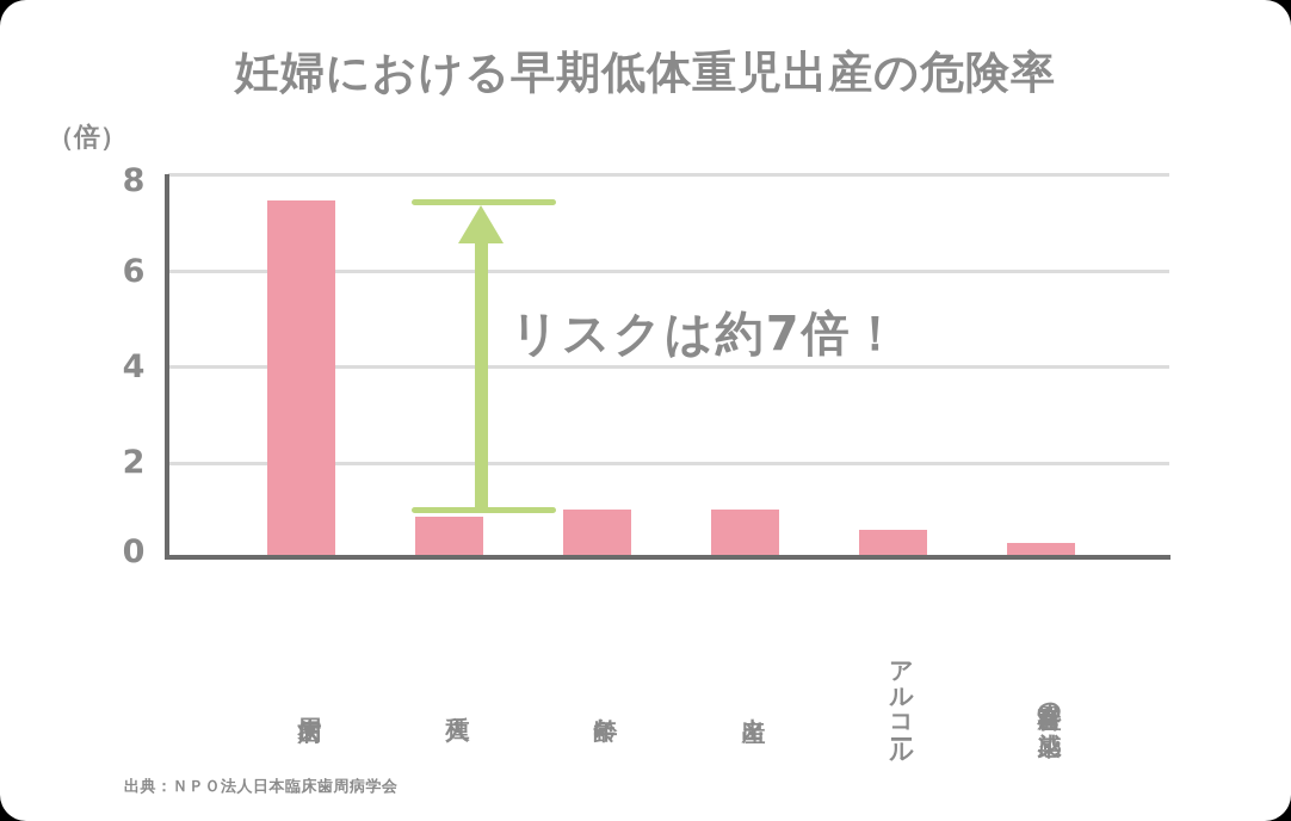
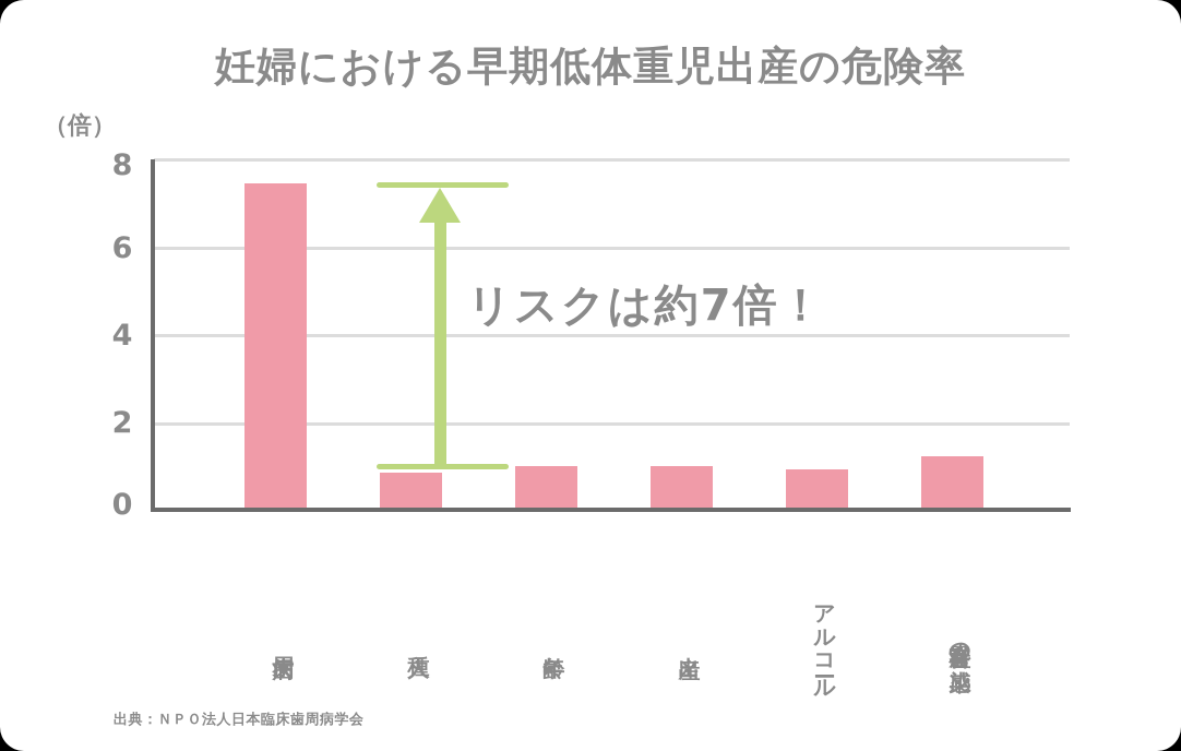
アルコール: 0.6 -> 0.9
産科器官の感染: 0.3 -> 1.2
